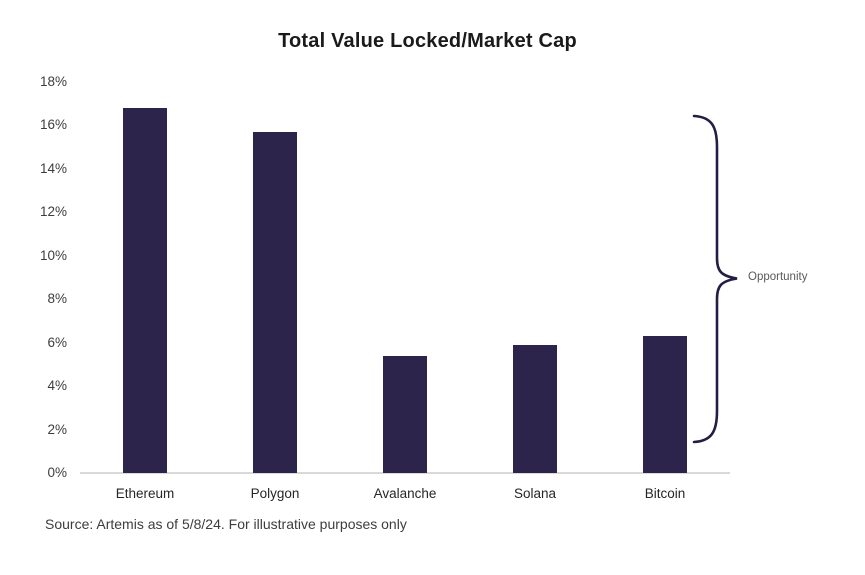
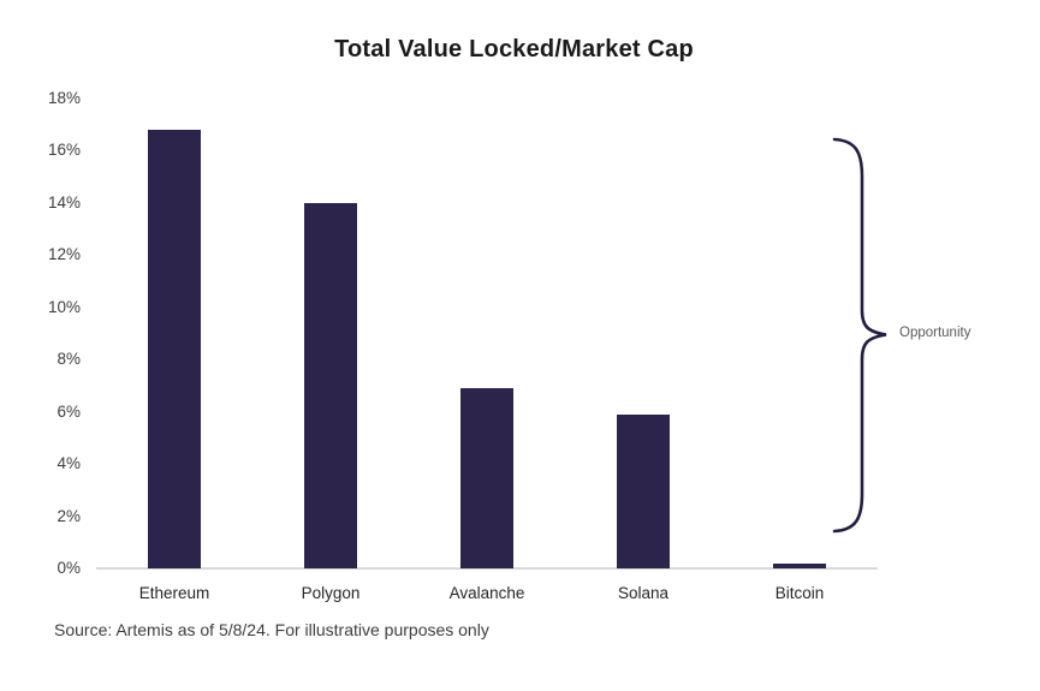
Polygon: 15.7% -> 14.0%
Avalanche: 5.4% -> 6.9%
Bitcoin: 6.3% -> 0.2%
